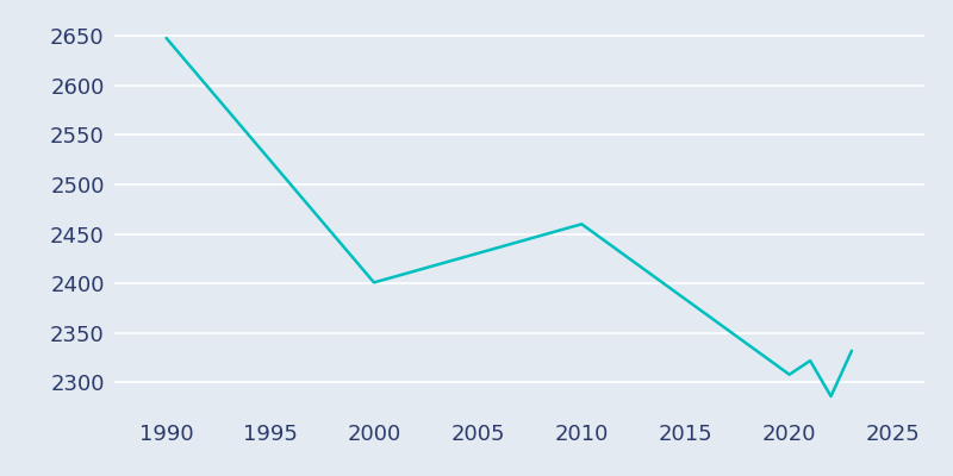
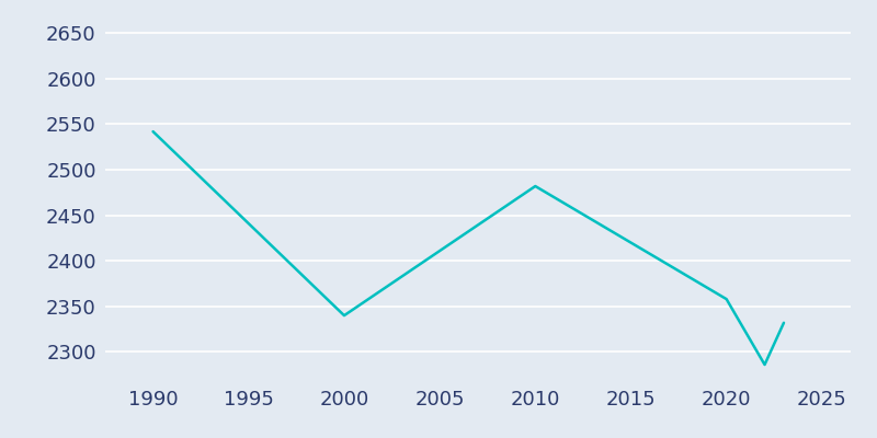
1990: 2648 -> 2542
2000: 2401 -> 2340
2010: 2460 -> 2482
2020: 2308 -> 2358
